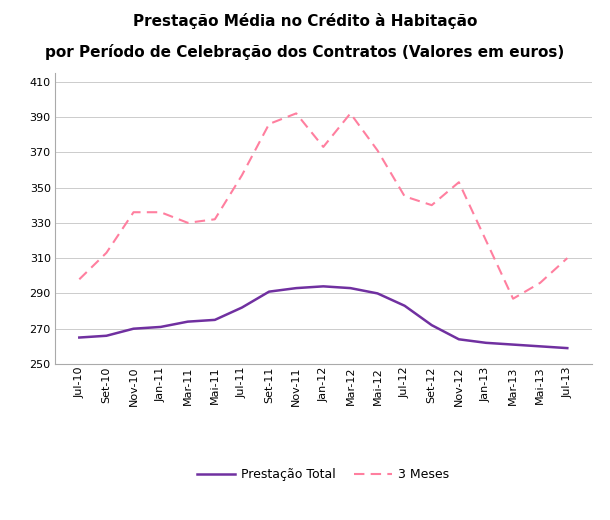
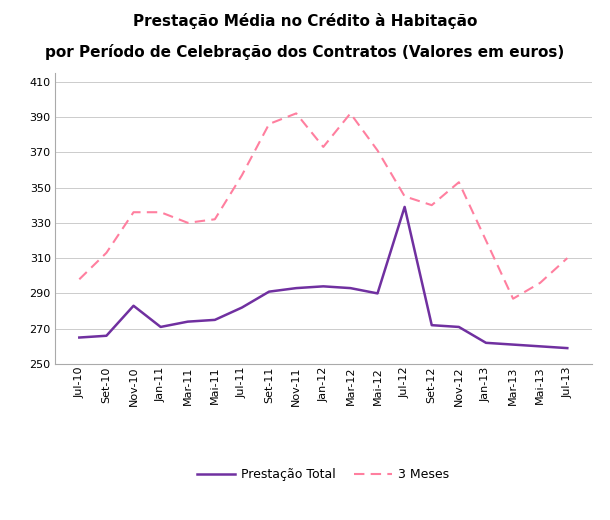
Prestação Total/Nov-10: 270 -> 283
Prestação Total/Jul-12: 283 -> 339
Prestação Total/Nov-12: 264 -> 271
